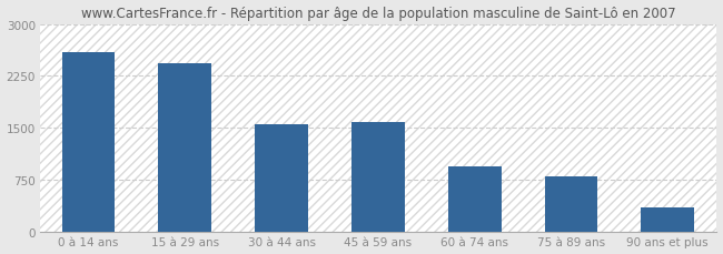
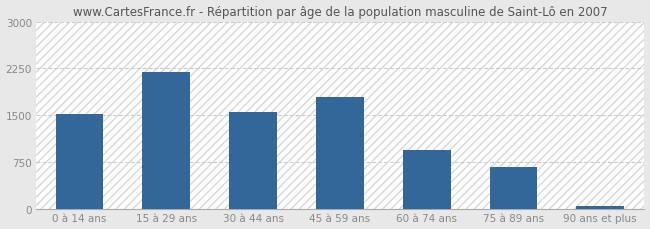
0 à 14 ans: 2600 -> 1530
15 à 29 ans: 2440 -> 2200
45 à 59 ans: 1580 -> 1800
75 à 89 ans: 800 -> 680
90 ans et plus: 360 -> 60
